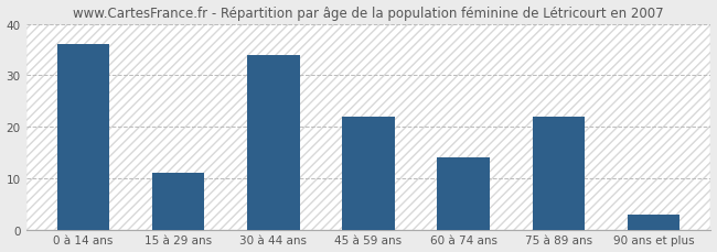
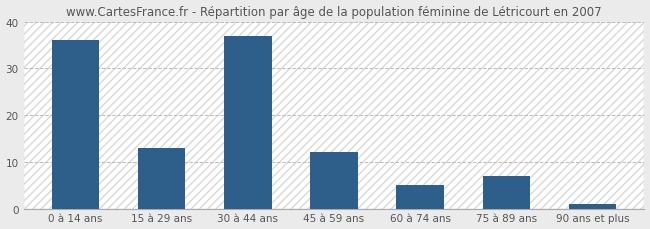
15 à 29 ans: 11 -> 13
30 à 44 ans: 34 -> 37
45 à 59 ans: 22 -> 12
60 à 74 ans: 14 -> 5
75 à 89 ans: 22 -> 7
90 ans et plus: 3 -> 1
